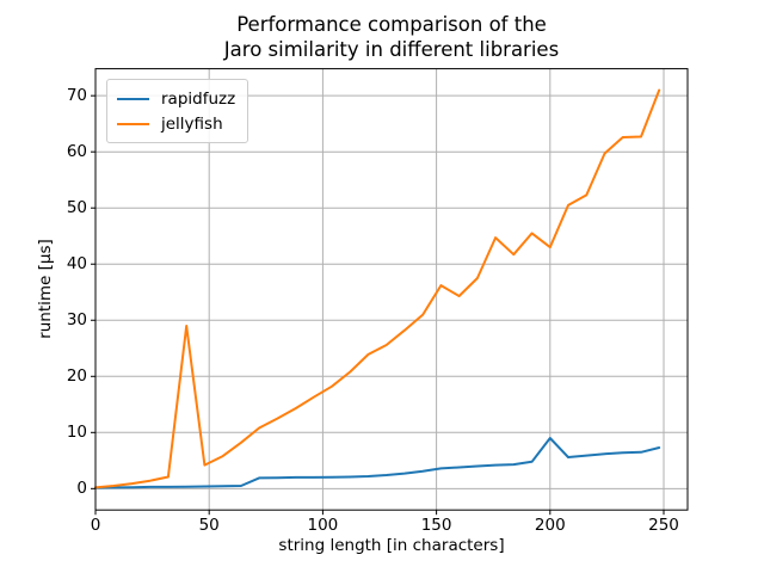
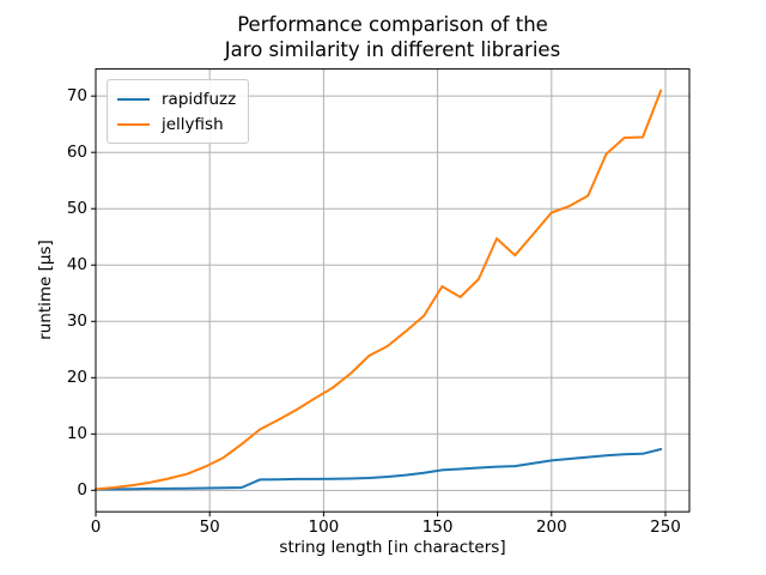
jellyfish/40: 29 -> 3
rapidfuzz/200: 9 -> 5
jellyfish/200: 43 -> 49
